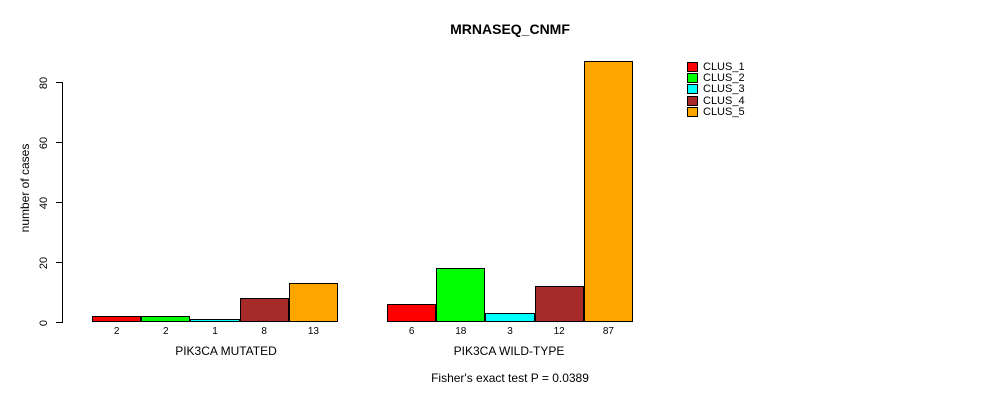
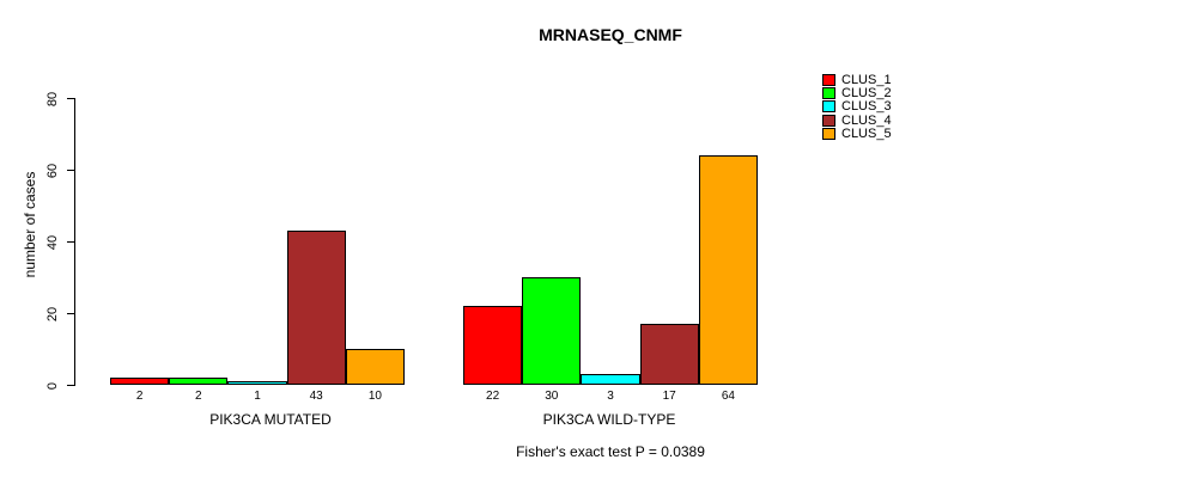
CLUS_4/PIK3CA MUTATED: 8 -> 43
CLUS_5/PIK3CA MUTATED: 13 -> 10
CLUS_1/PIK3CA WILD-TYPE: 6 -> 22
CLUS_2/PIK3CA WILD-TYPE: 18 -> 30
CLUS_4/PIK3CA WILD-TYPE: 12 -> 17
CLUS_5/PIK3CA WILD-TYPE: 87 -> 64
